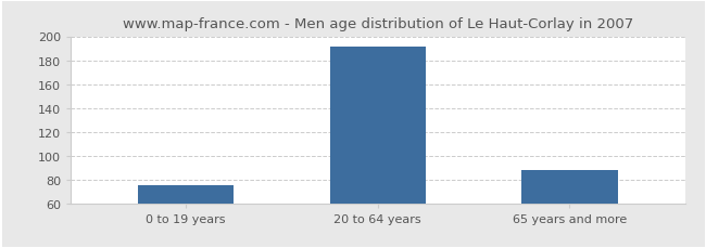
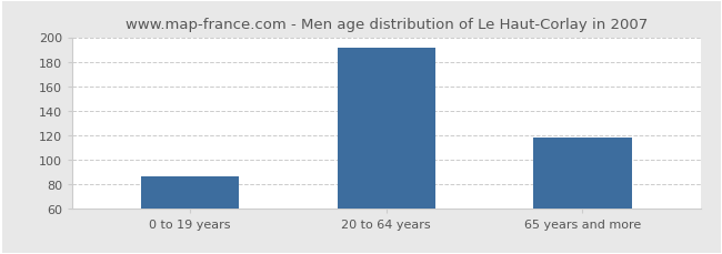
0 to 19 years: 75 -> 86
65 years and more: 88 -> 118
